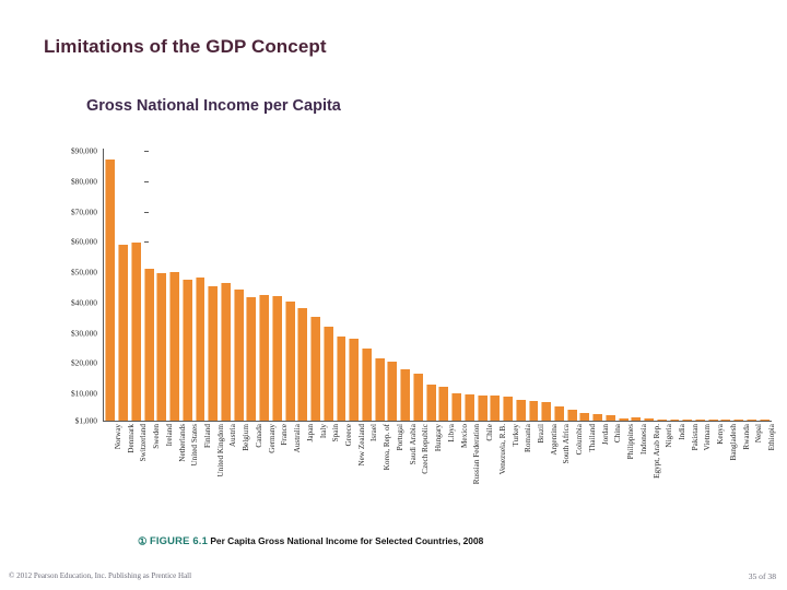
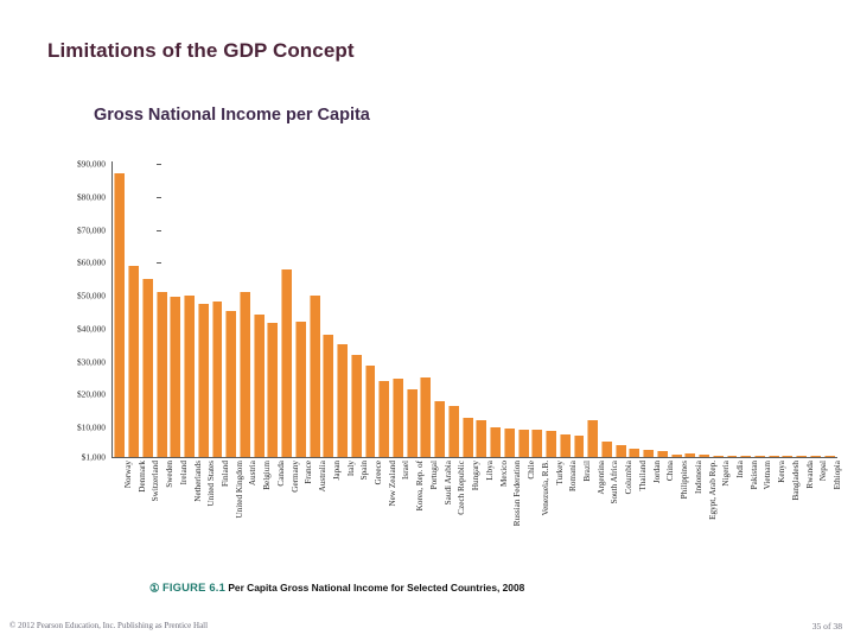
Switzerland: $60000 -> $55000
Austria: $46000 -> $51000
Germany: $42000 -> $58000
Australia: $40000 -> $50000
New Zealand: $28000 -> $24000
Portugal: $21000 -> $25000
Argentina: $7000 -> $12000
